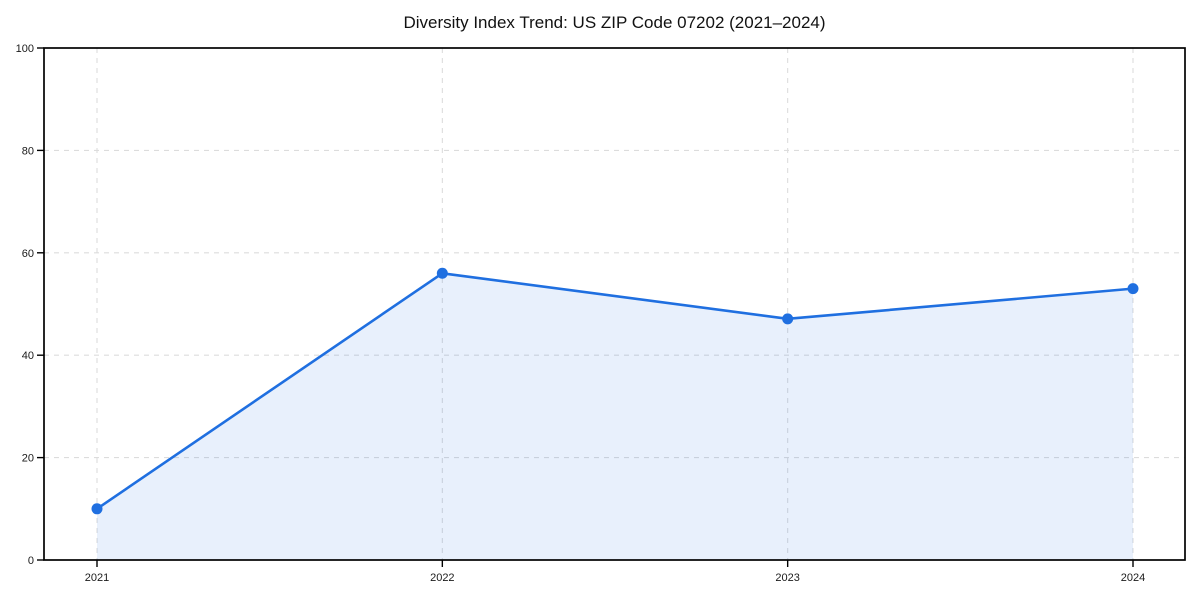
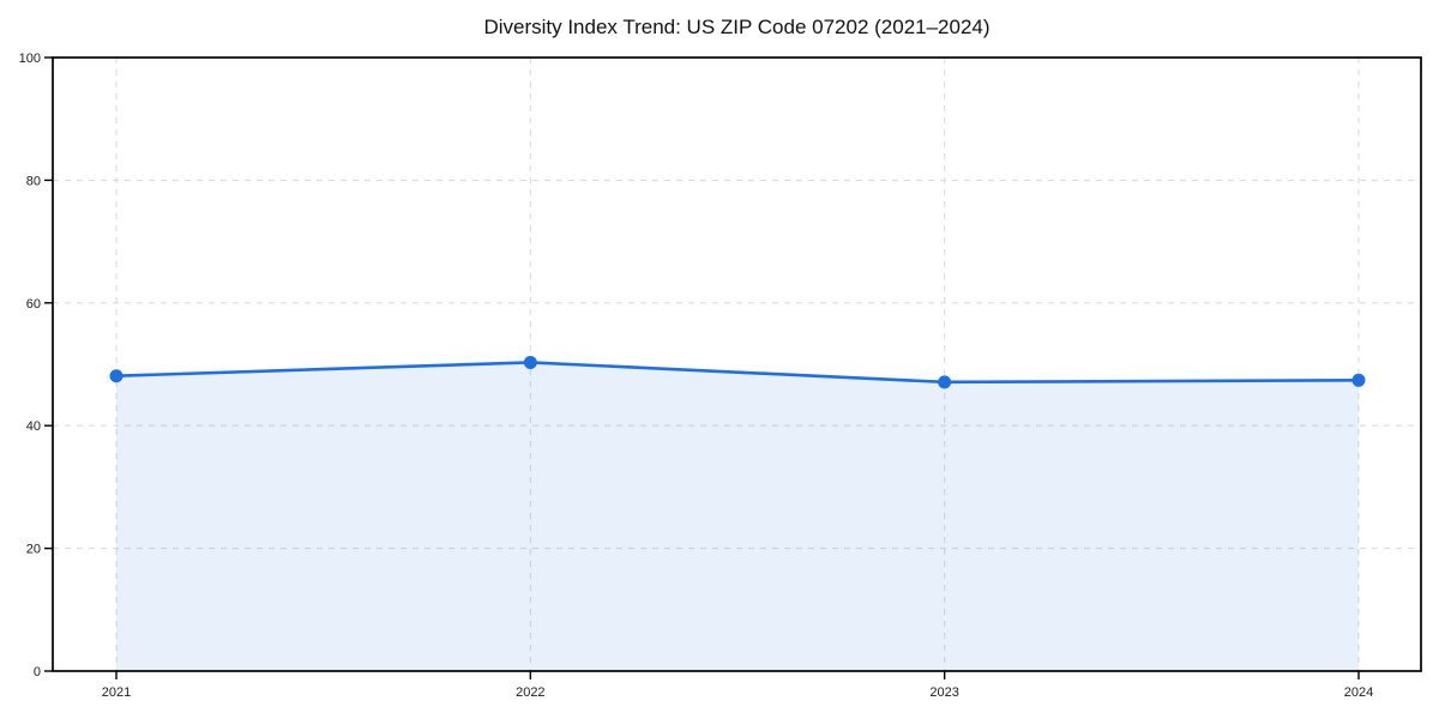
2021: 10 -> 48
2022: 56 -> 50
2024: 53 -> 47
